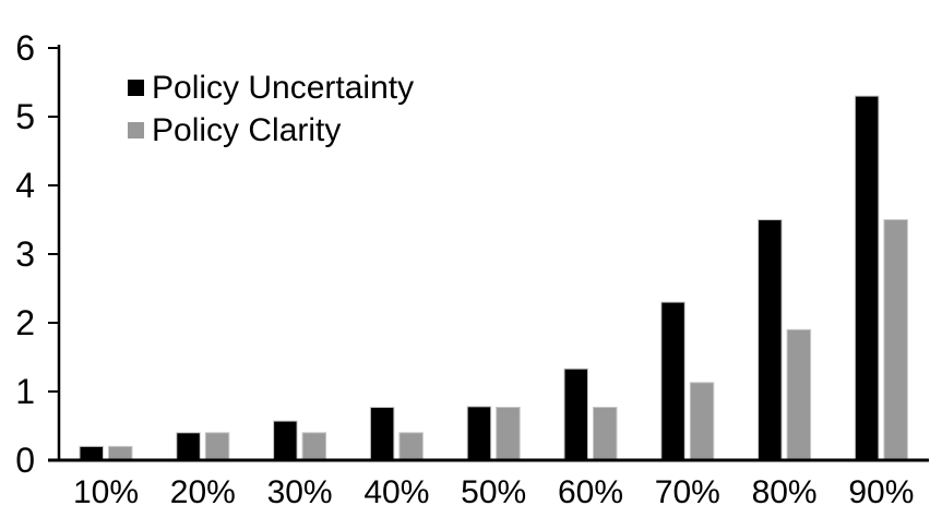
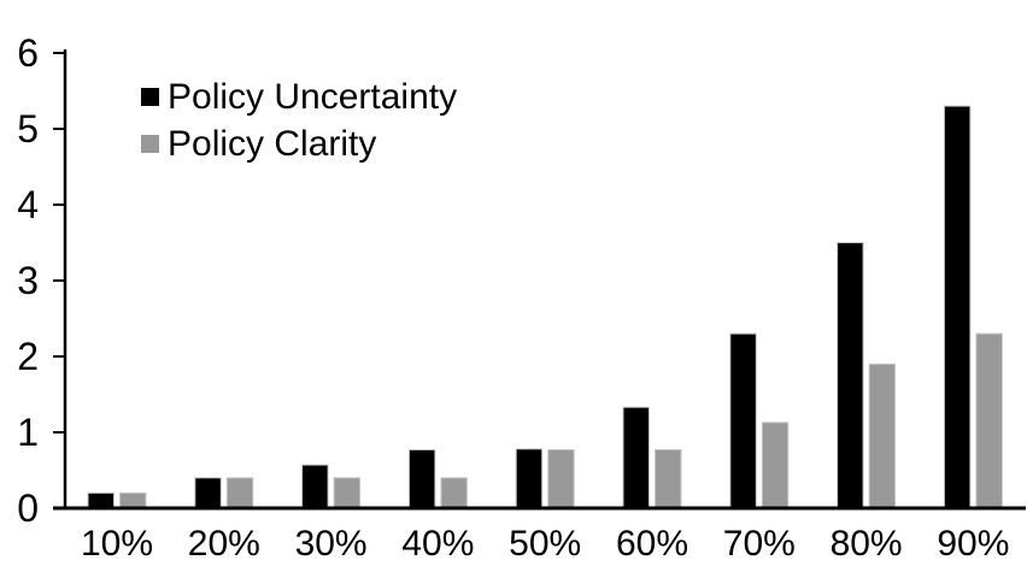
Policy Clarity/90%: 3.5 -> 2.3
